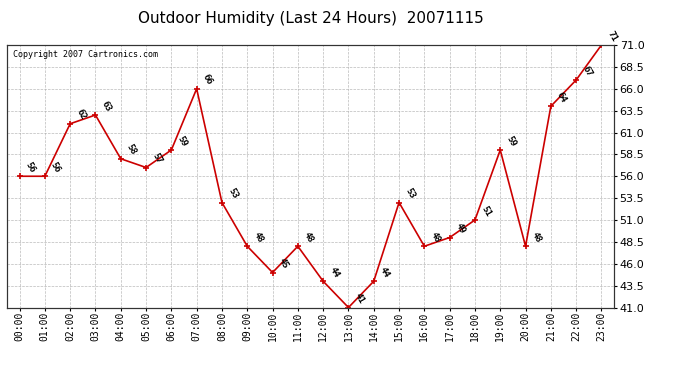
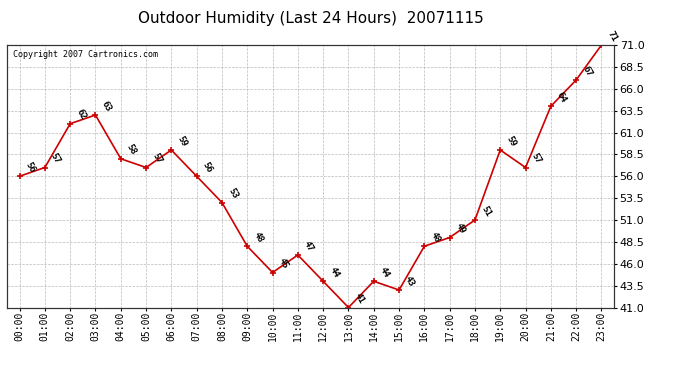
01:00: 56 -> 57
07:00: 66 -> 56
11:00: 48 -> 47
15:00: 53 -> 43
20:00: 48 -> 57
